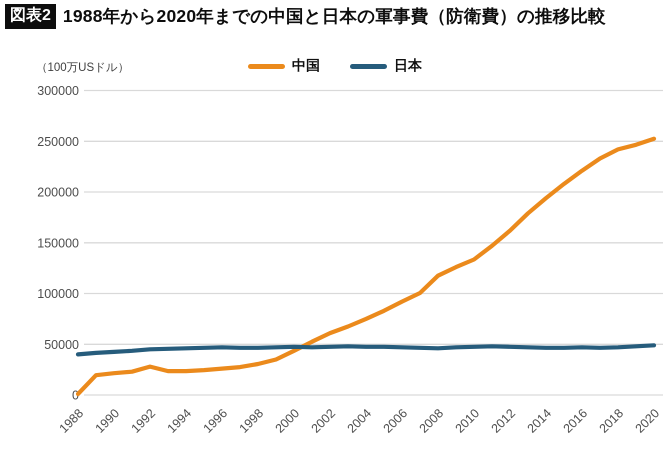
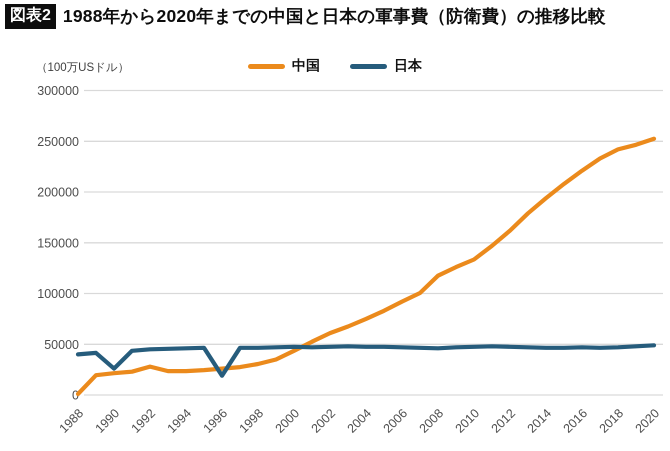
日本/1990: 42000 -> 26000
日本/1996: 47000 -> 19000
